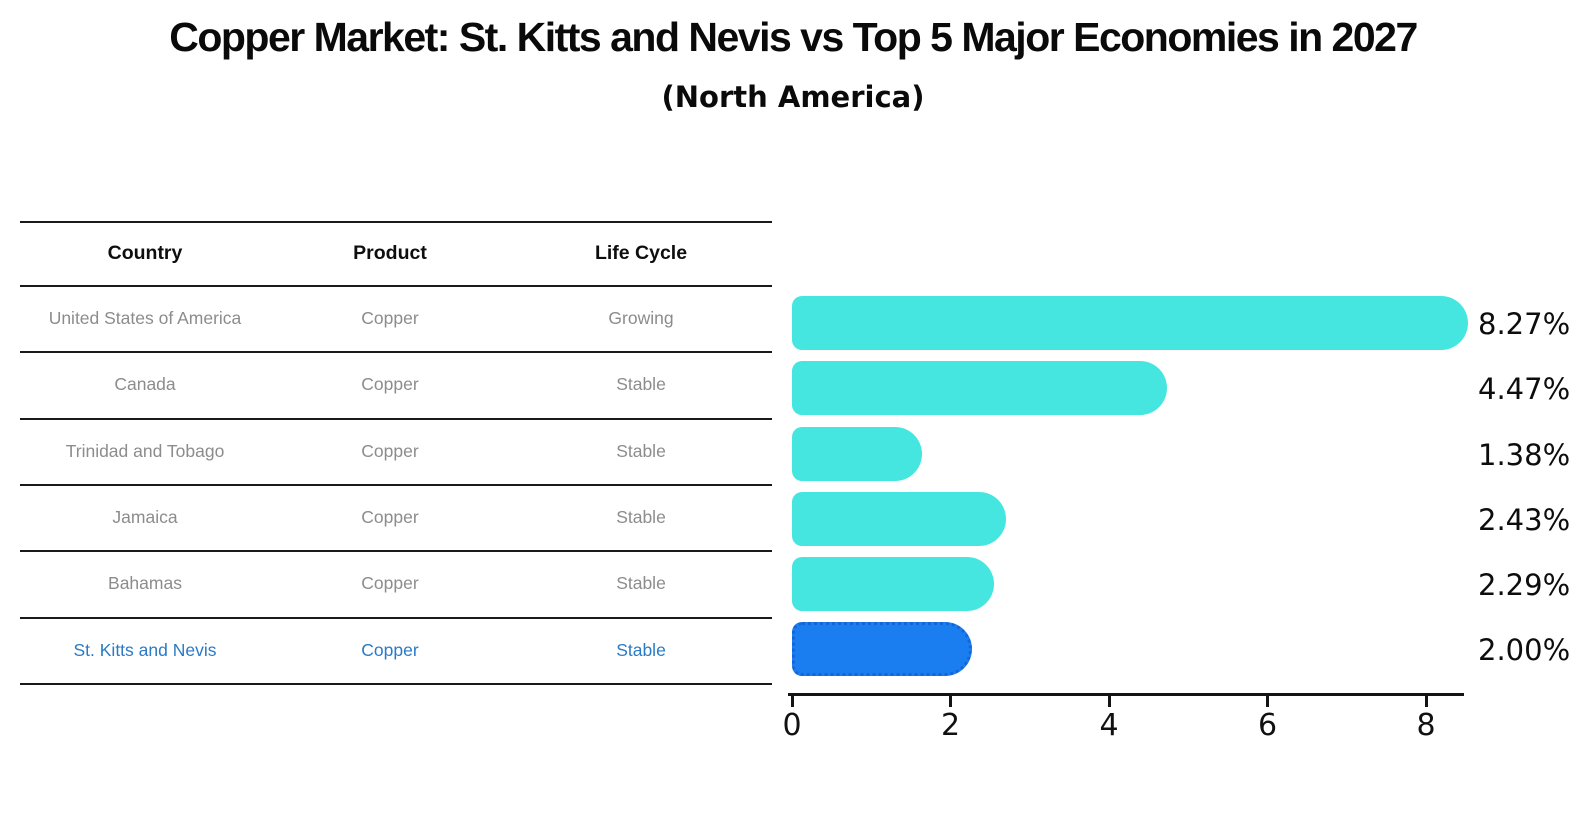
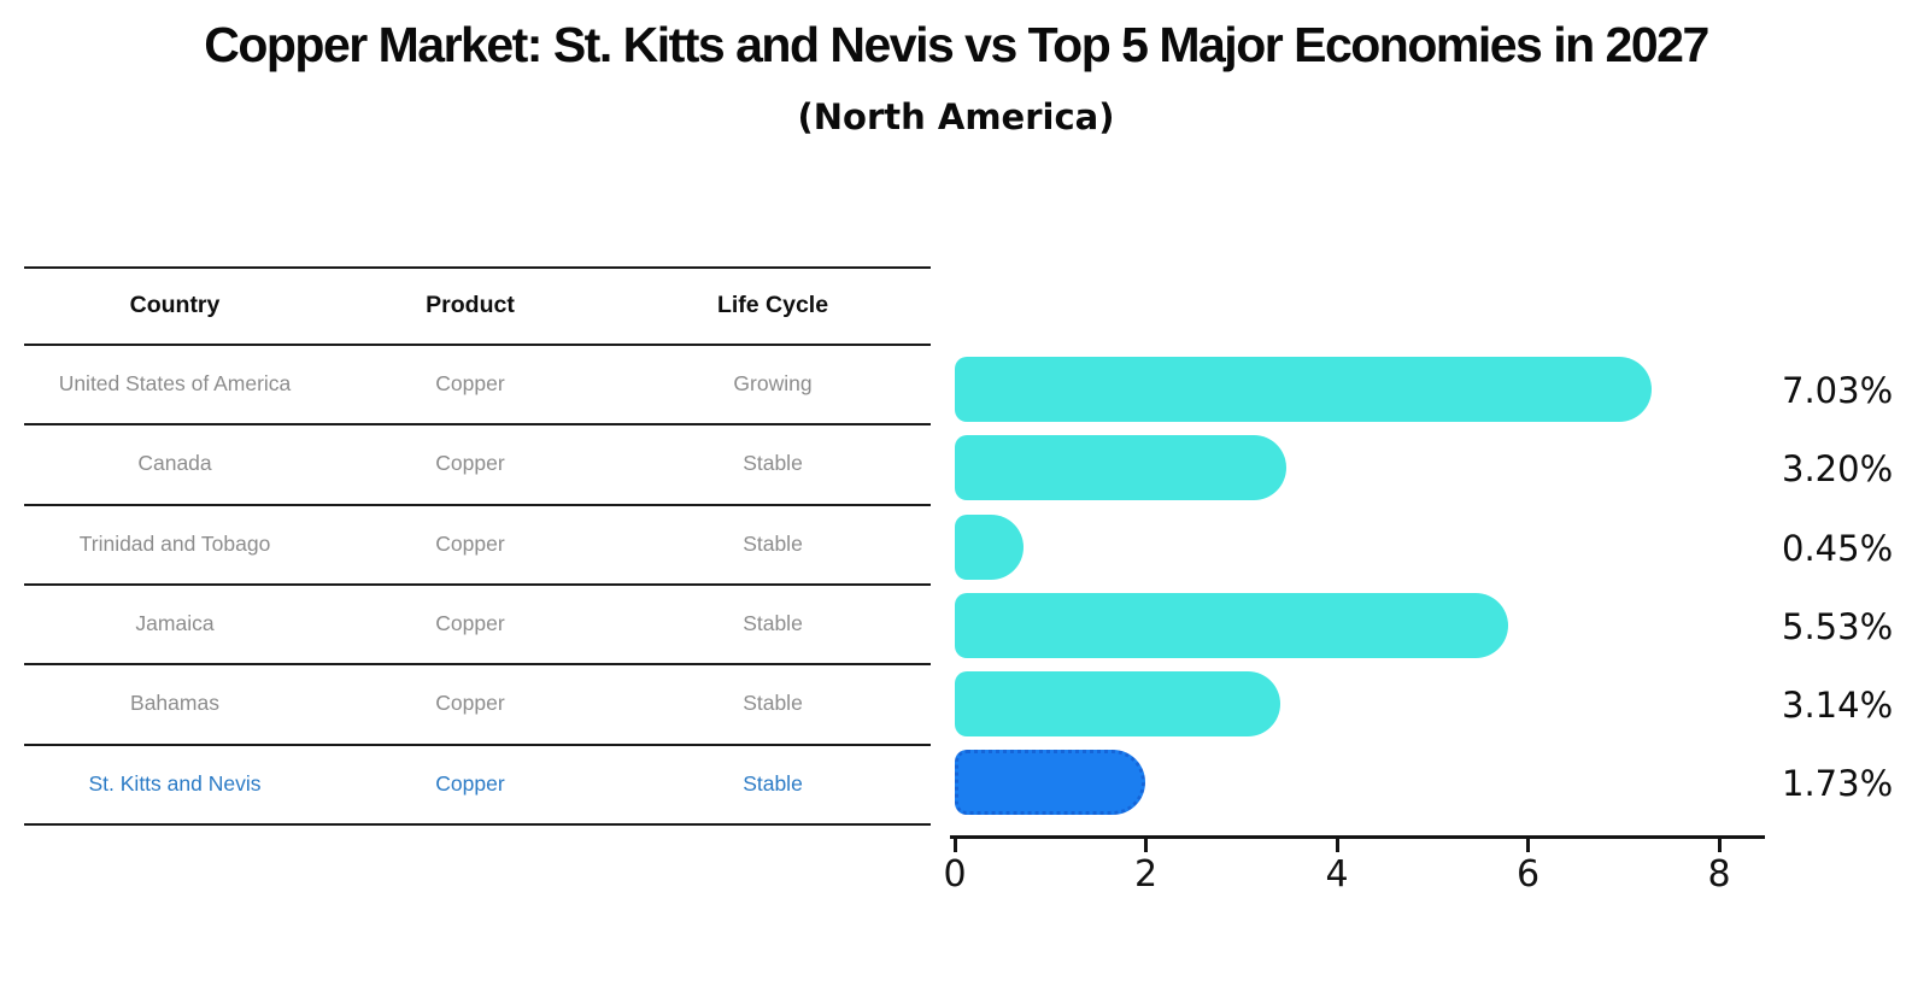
United States of America: 8.27% -> 7.03%
Canada: 4.47% -> 3.20%
Trinidad and Tobago: 1.38% -> 0.45%
Jamaica: 2.43% -> 5.53%
Bahamas: 2.29% -> 3.14%
St. Kitts and Nevis: 2.00% -> 1.73%
